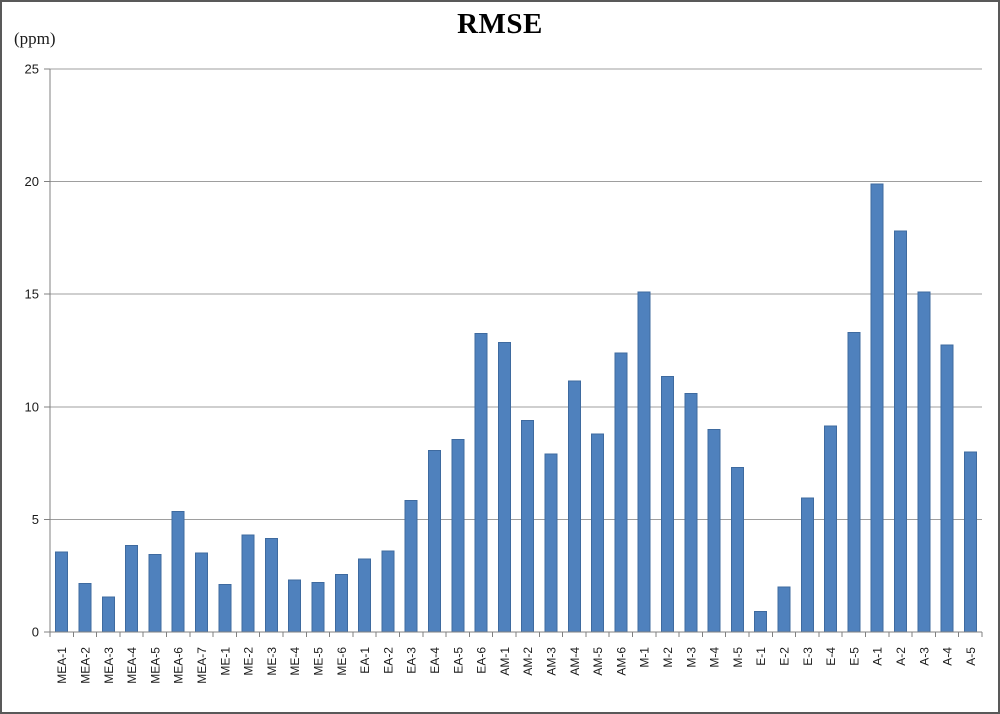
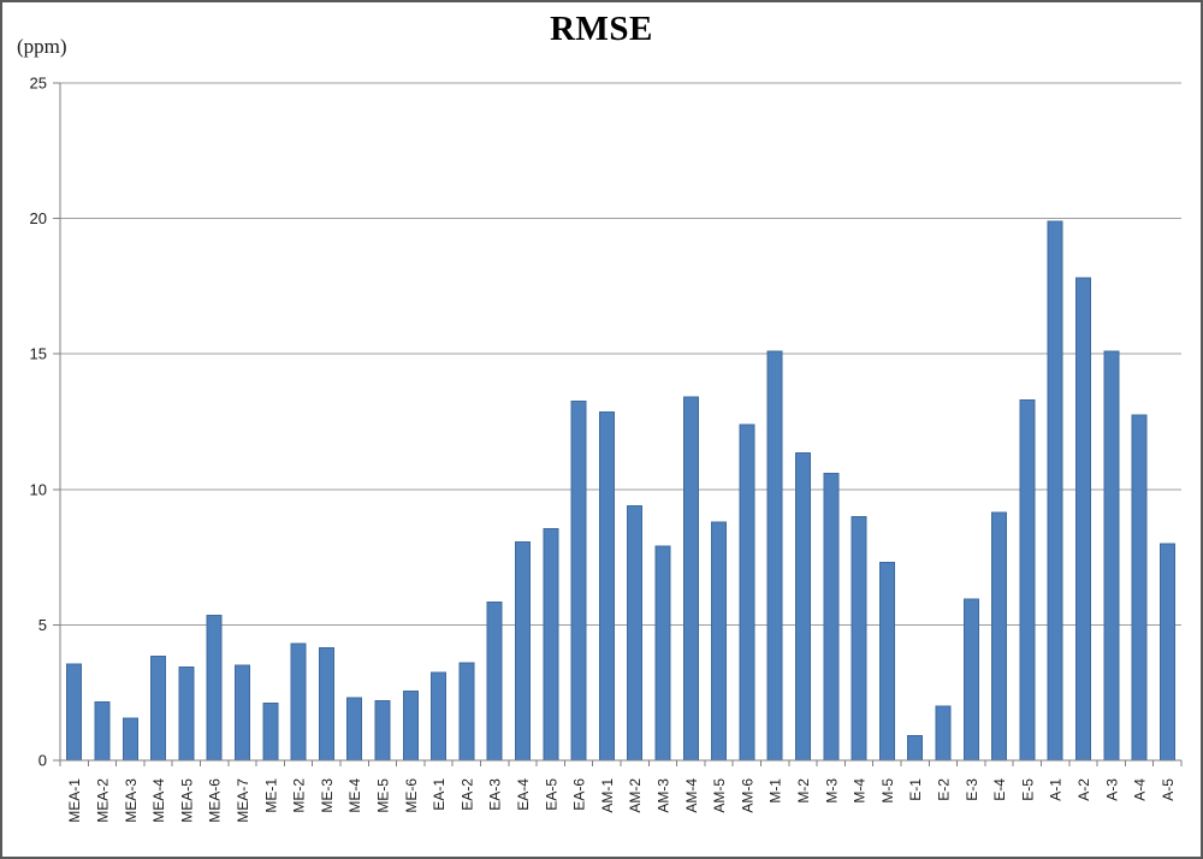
AM-4: 11.2 -> 13.4
